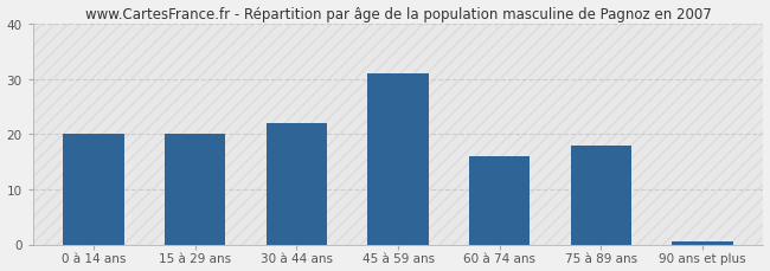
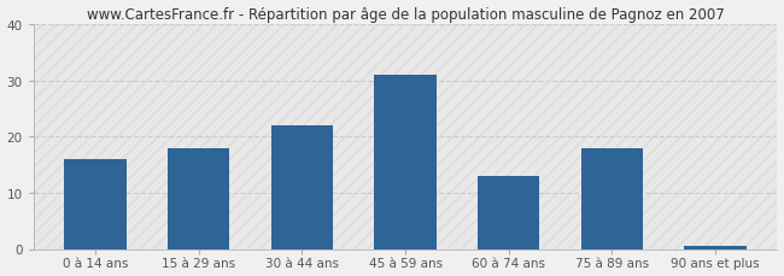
0 à 14 ans: 20.0 -> 16.0
15 à 29 ans: 20.0 -> 18.0
60 à 74 ans: 16.0 -> 13.0
